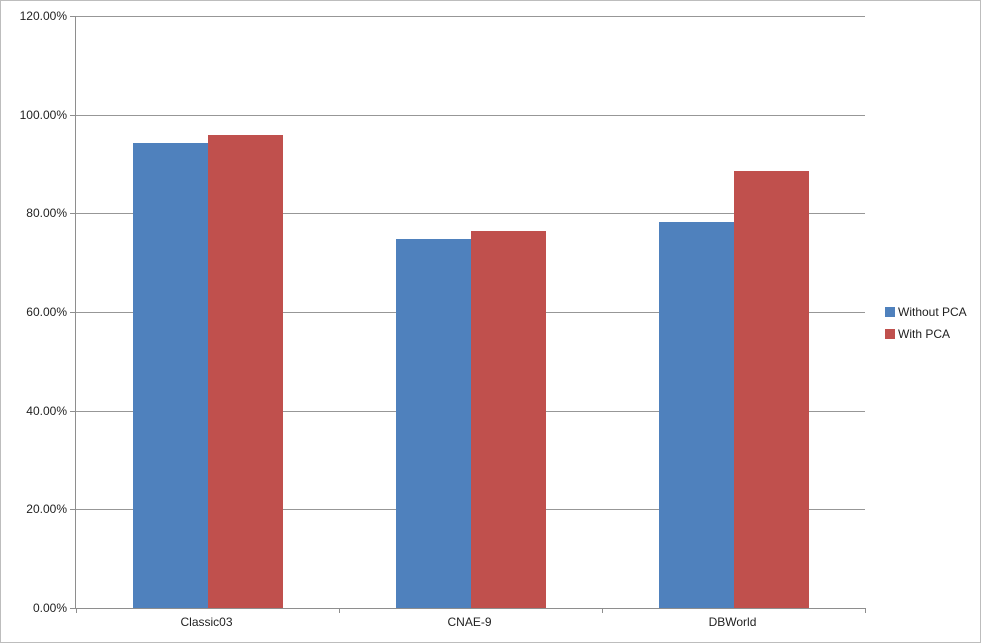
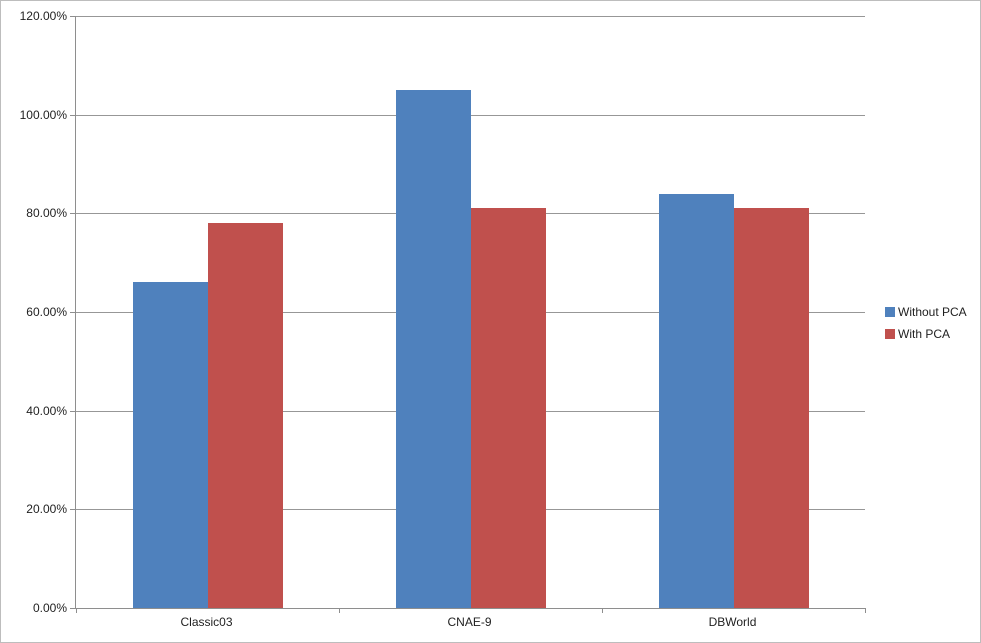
Without PCA/Classic03: 94% -> 66%
With PCA/Classic03: 96% -> 78%
Without PCA/CNAE-9: 75% -> 105%
With PCA/CNAE-9: 76% -> 81%
Without PCA/DBWorld: 78% -> 84%
With PCA/DBWorld: 89% -> 81%
